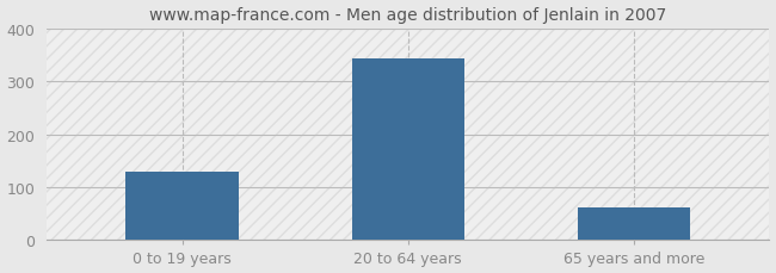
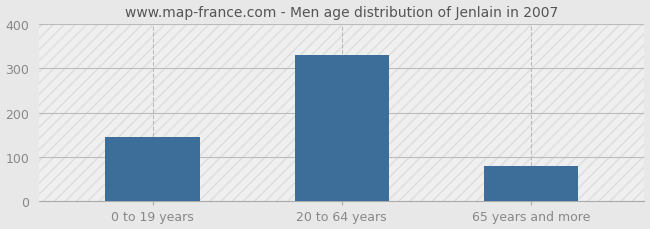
0 to 19 years: 130 -> 145
20 to 64 years: 343 -> 330
65 years and more: 62 -> 80
